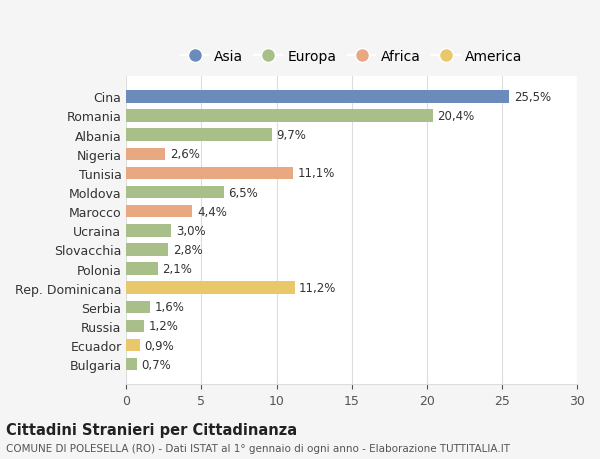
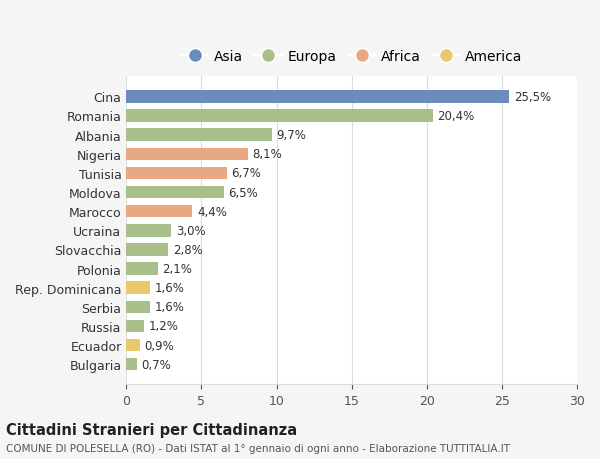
Nigeria: 2,6% -> 8,1%
Tunisia: 11,1% -> 6,7%
Rep. Dominicana: 11,2% -> 1,6%
